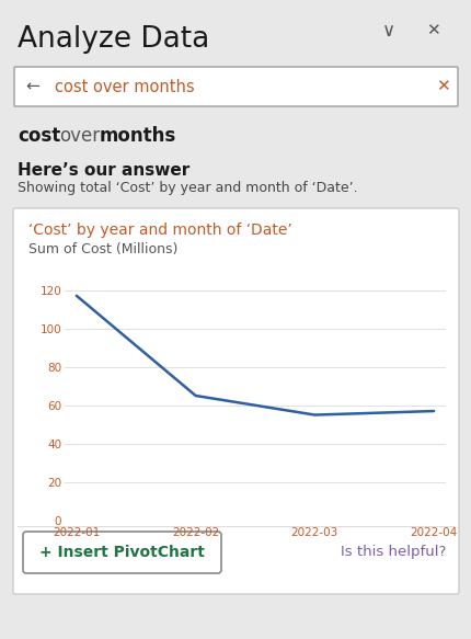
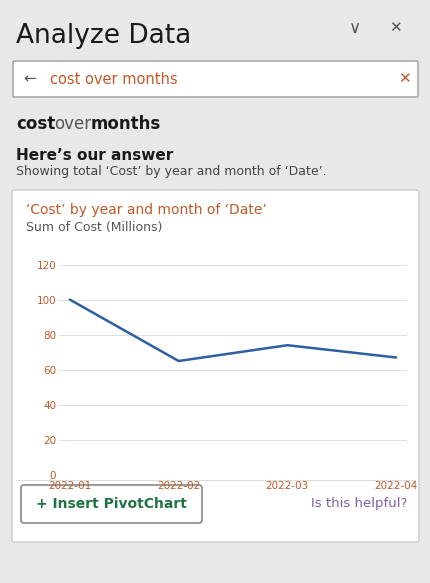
2022-01: 117 -> 100
2022-03: 55 -> 74
2022-04: 57 -> 67
